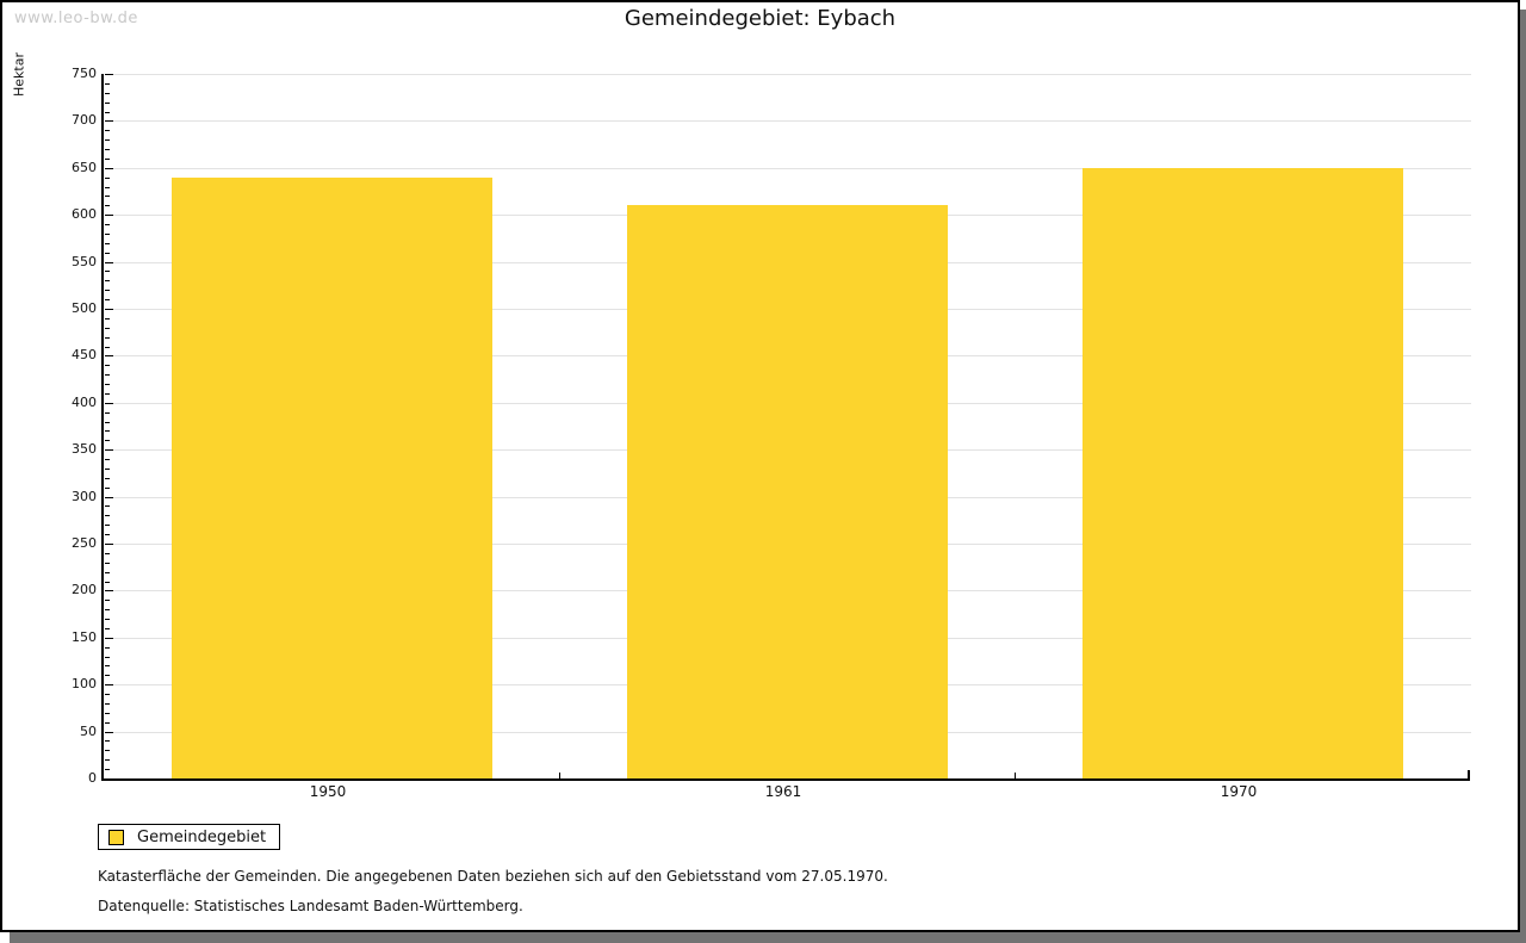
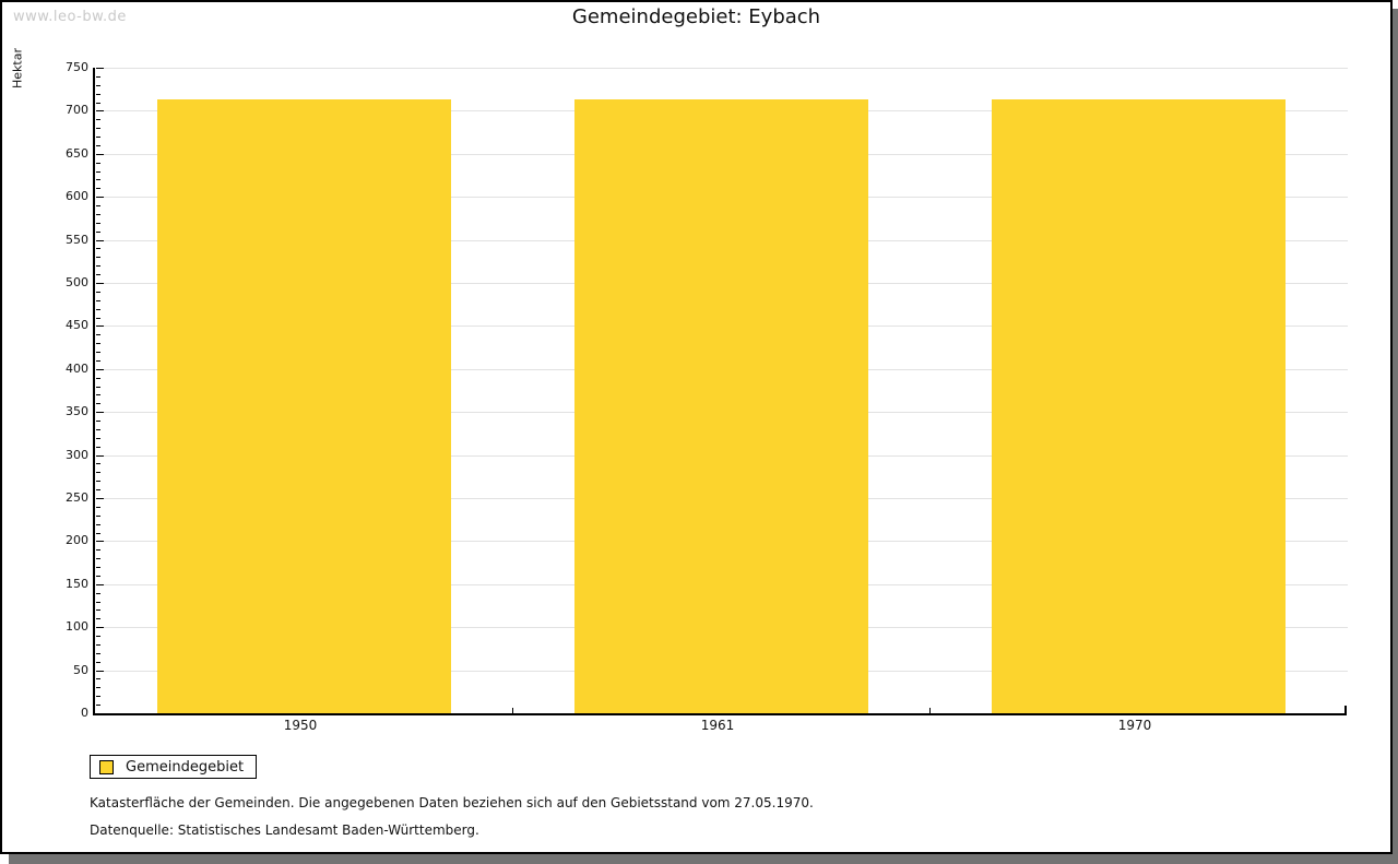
1950: 640 -> 710
1961: 610 -> 710
1970: 650 -> 710
